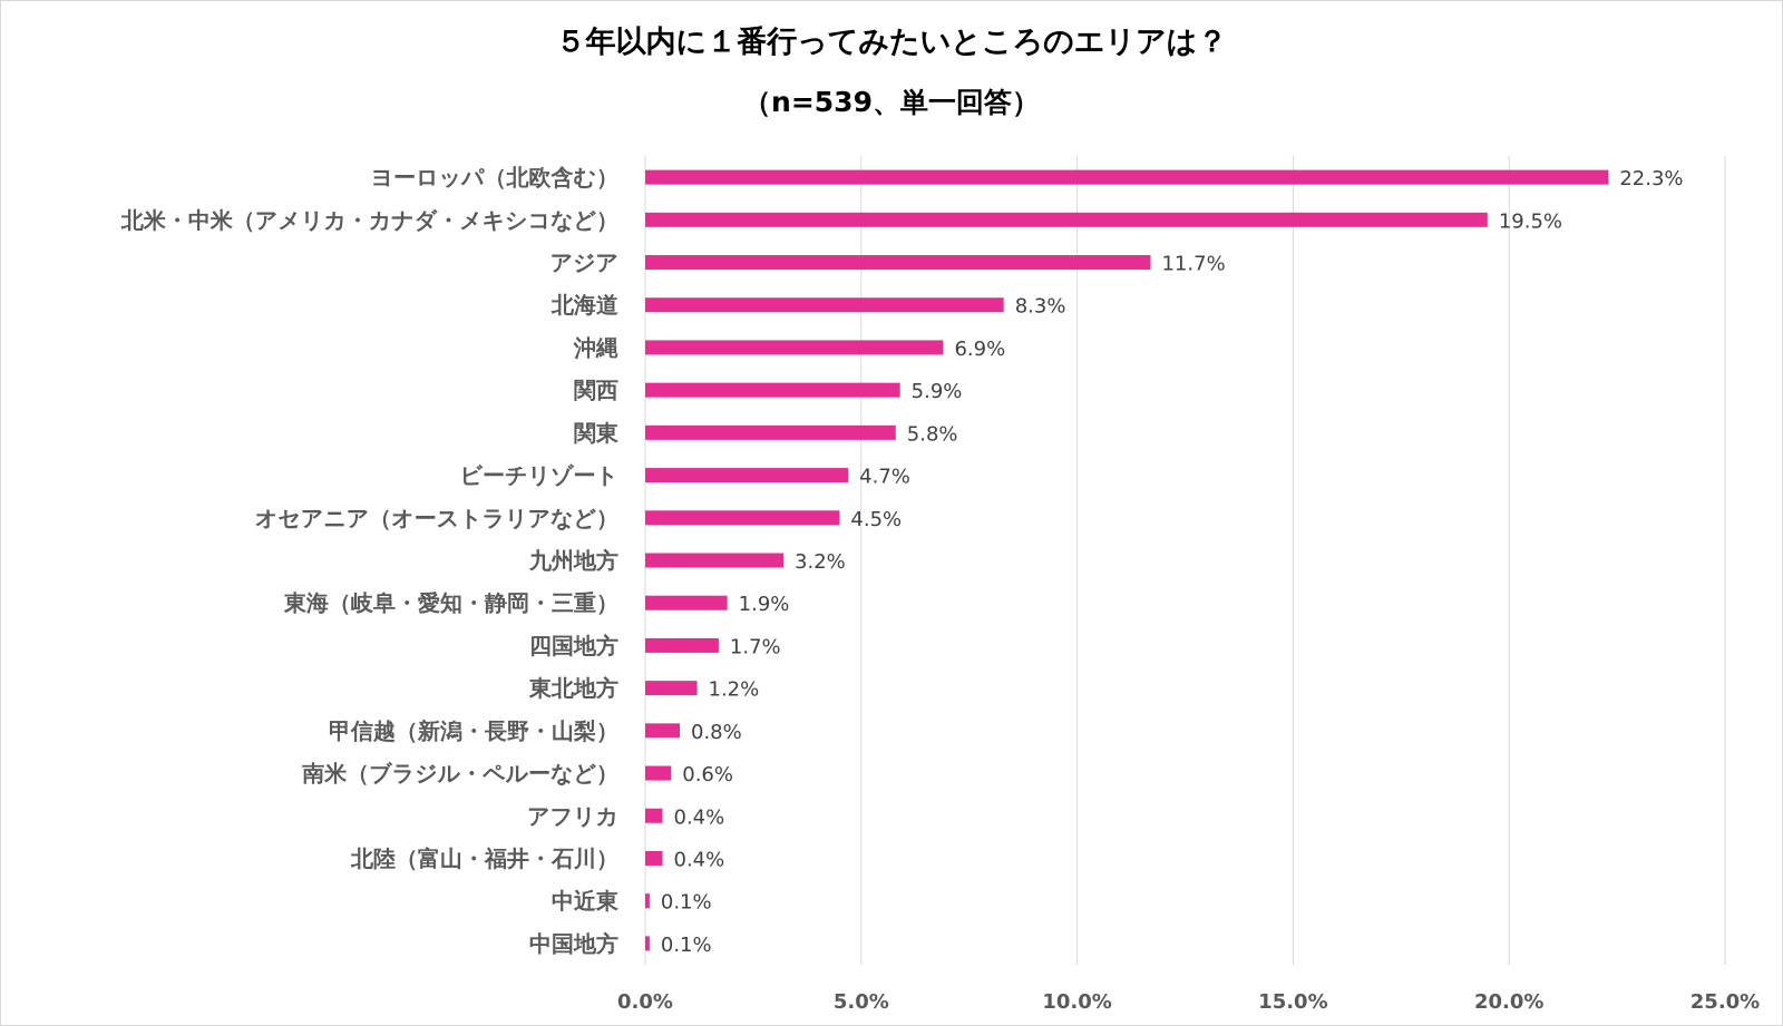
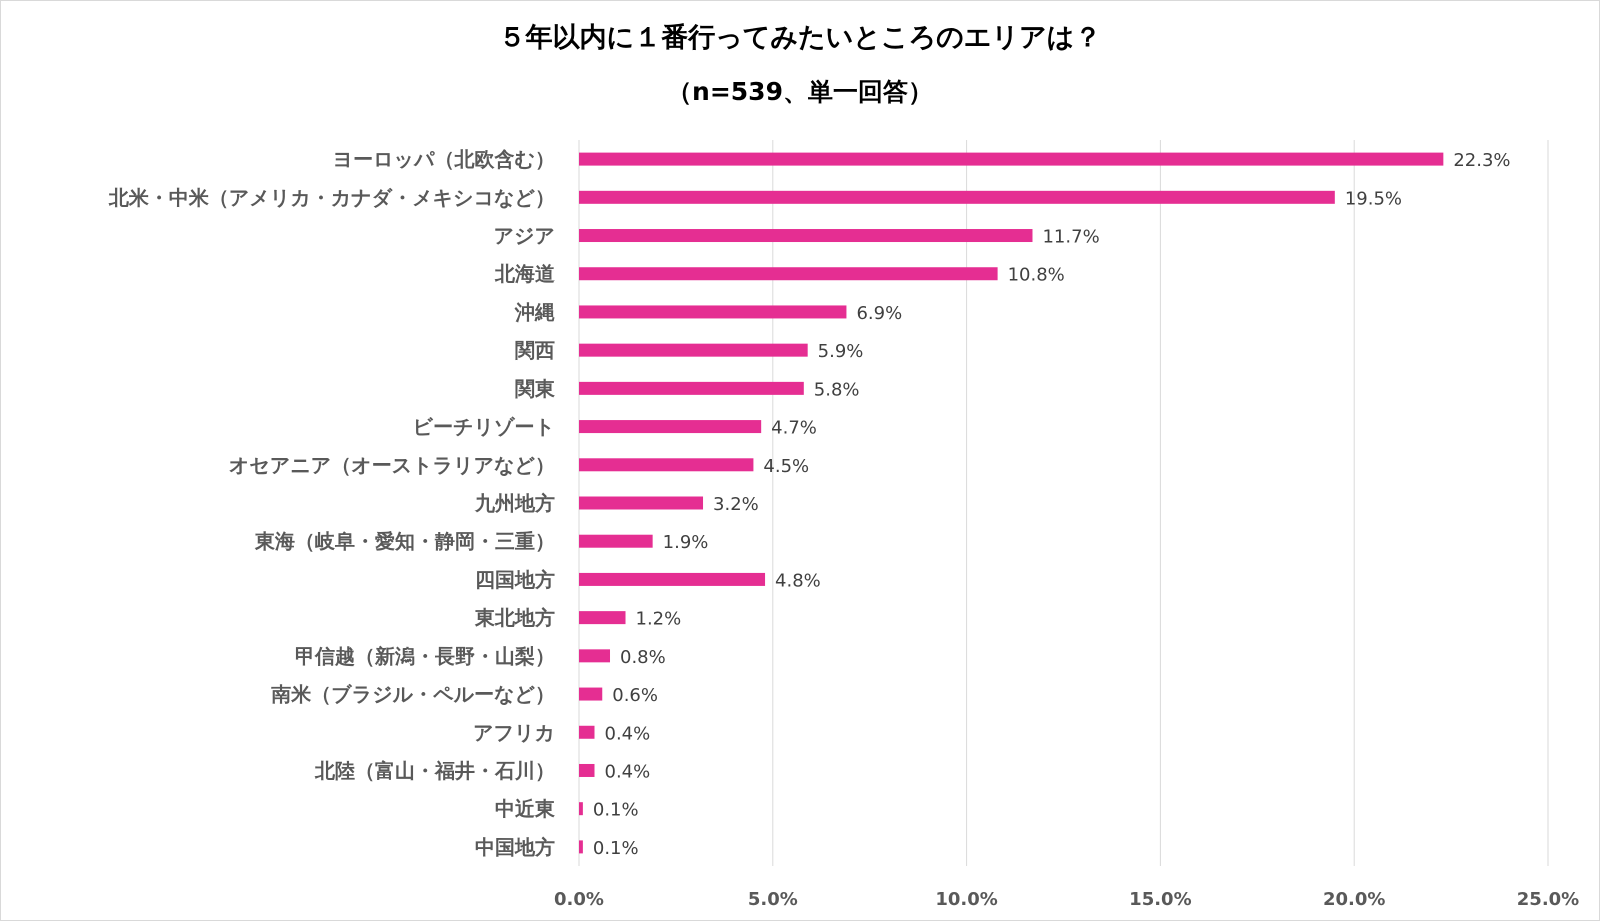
北海道: 8.3% -> 10.8%
四国地方: 1.7% -> 4.8%
